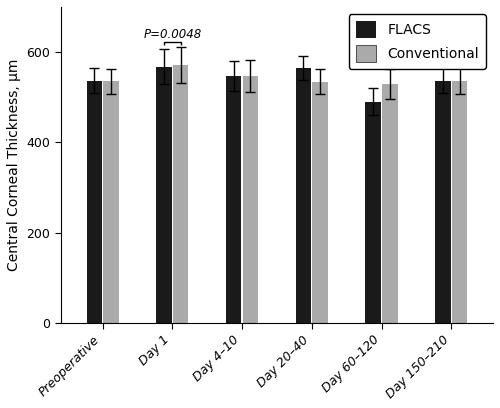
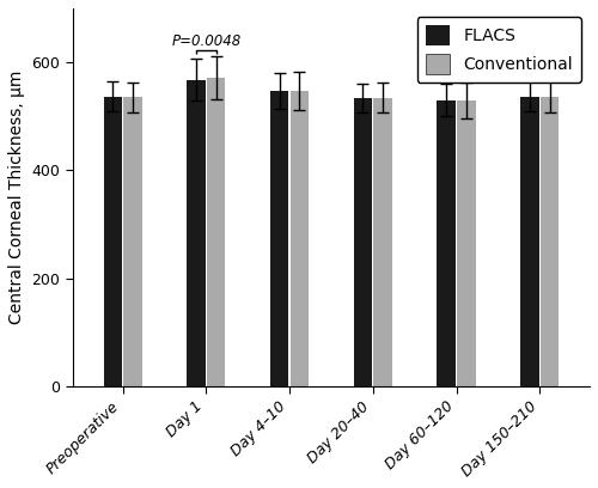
FLACS/Day 20–40: 565 -> 534
FLACS/Day 60–120: 490 -> 530
